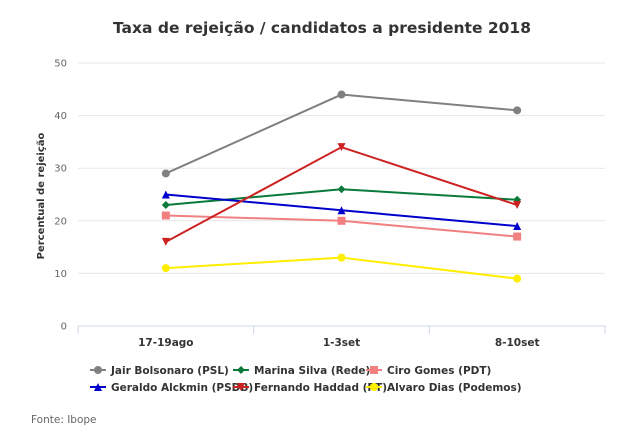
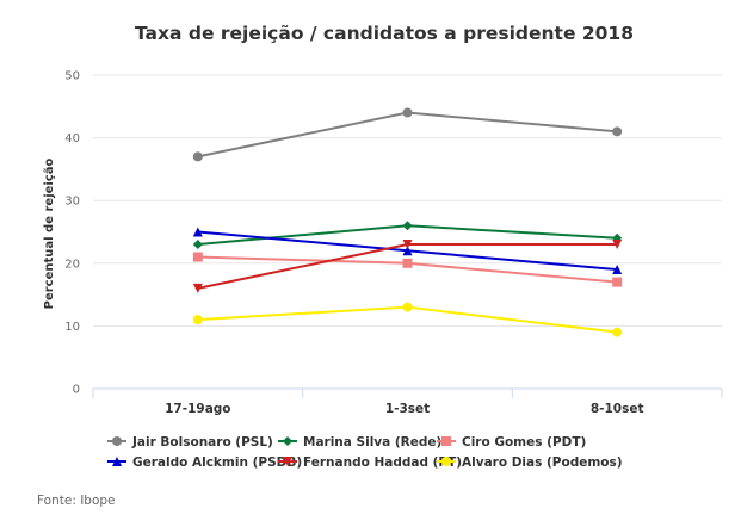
Jair Bolsonaro (PSL)/17-19ago: 29 -> 37
Fernando Haddad (PT)/1-3set: 34 -> 23
